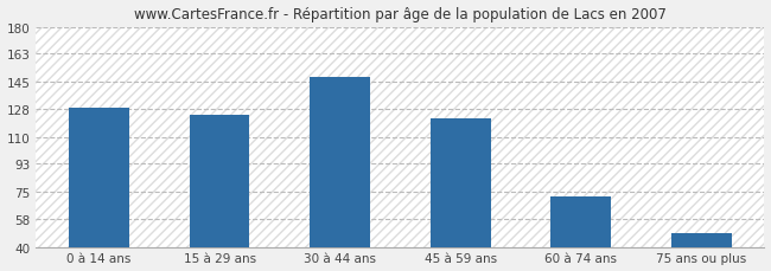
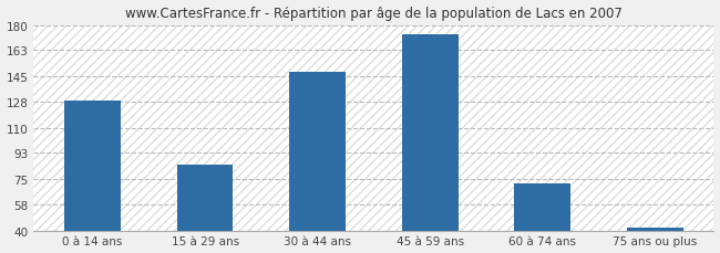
15 à 29 ans: 124 -> 85
45 à 59 ans: 122 -> 174
75 ans ou plus: 49 -> 42
